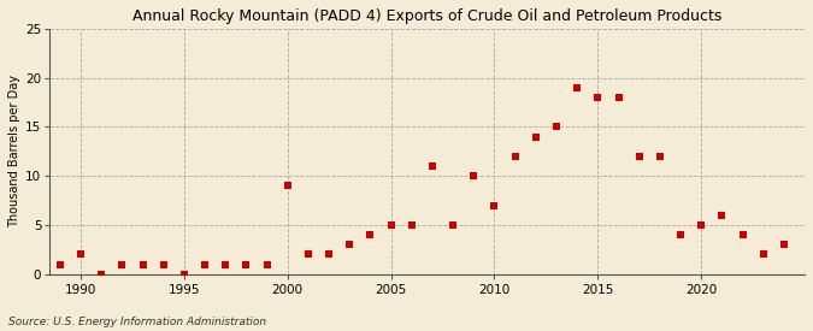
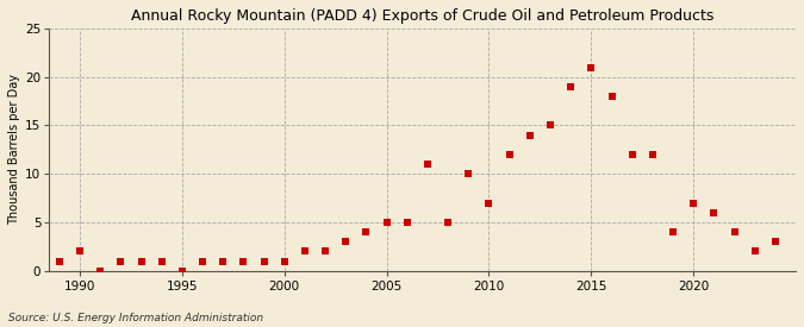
2000: 9 -> 1
2015: 18 -> 21
2020: 5 -> 7
